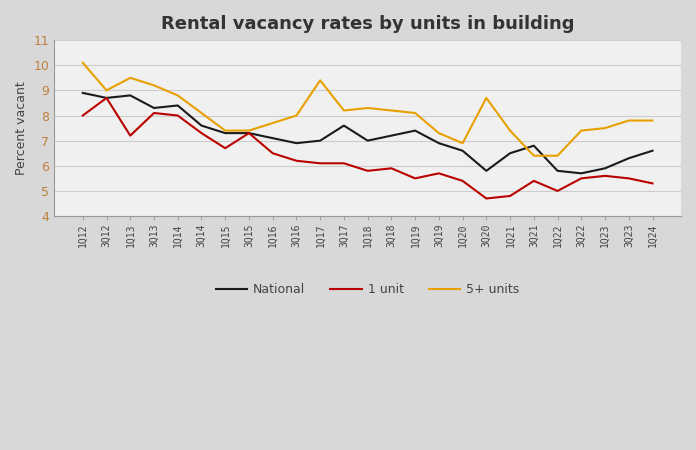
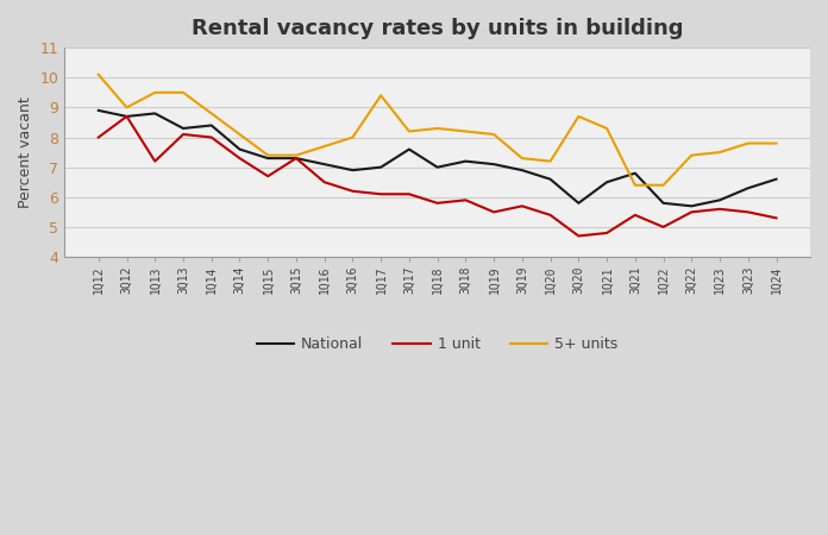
5+ units/3Q13: 9.2 -> 9.5
National/1Q19: 7.4 -> 7.1
5+ units/1Q20: 6.9 -> 7.2
5+ units/1Q21: 7.4 -> 8.3
